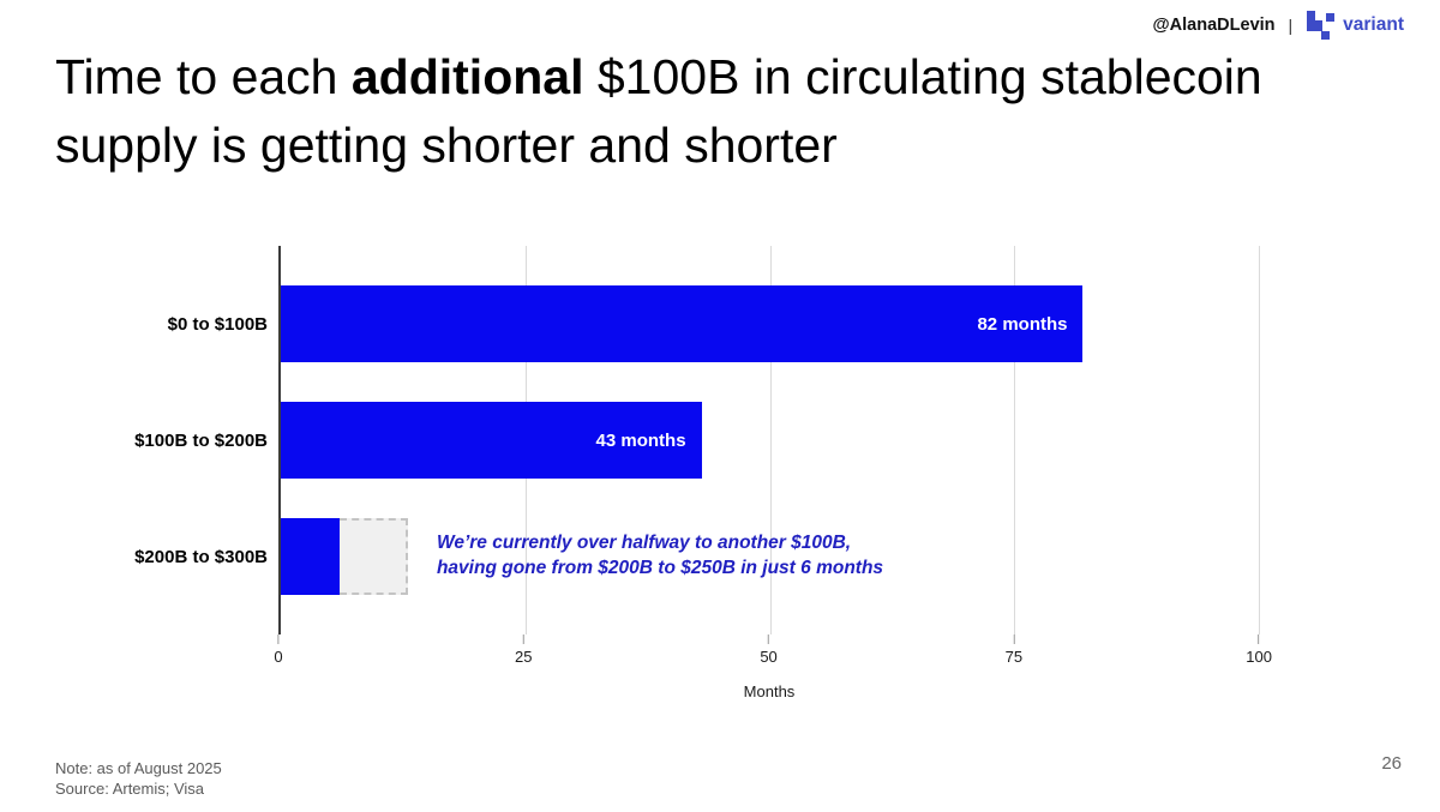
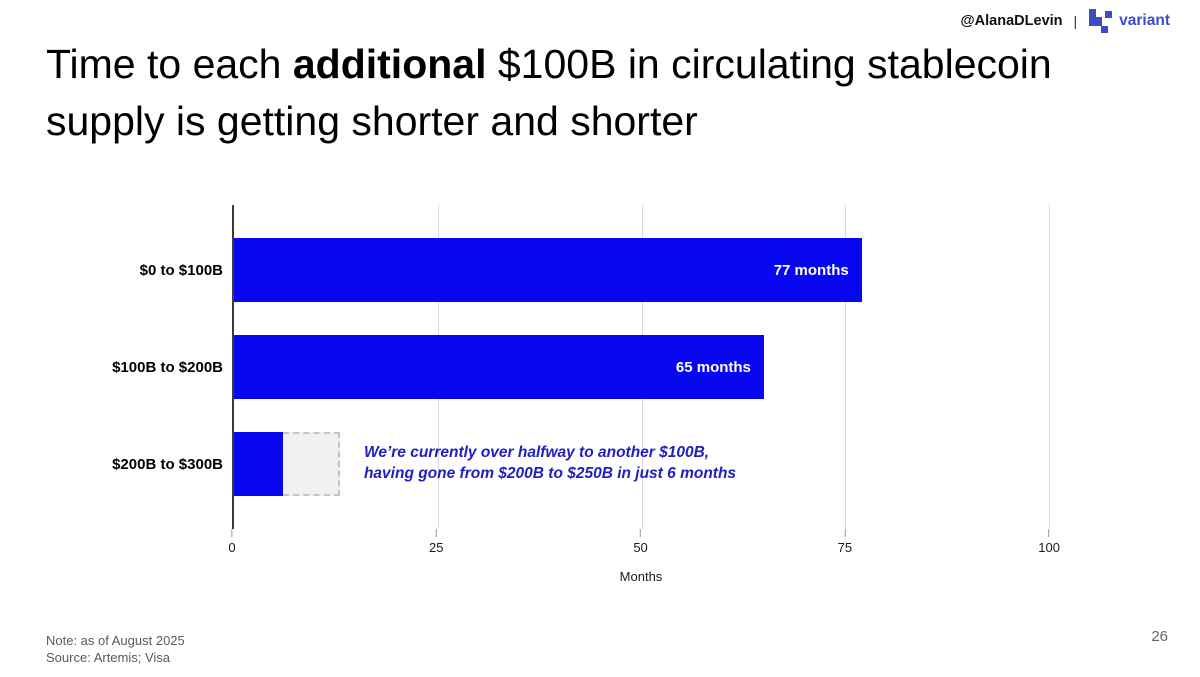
$0 to $100B: 82 -> 77
$100B to $200B: 43 -> 65
